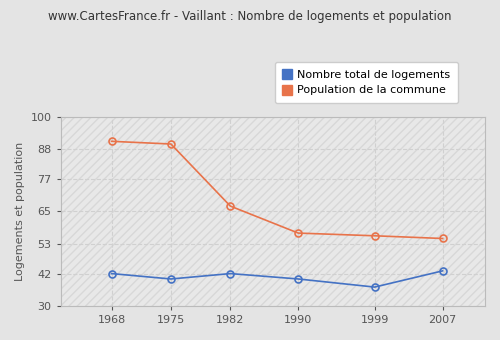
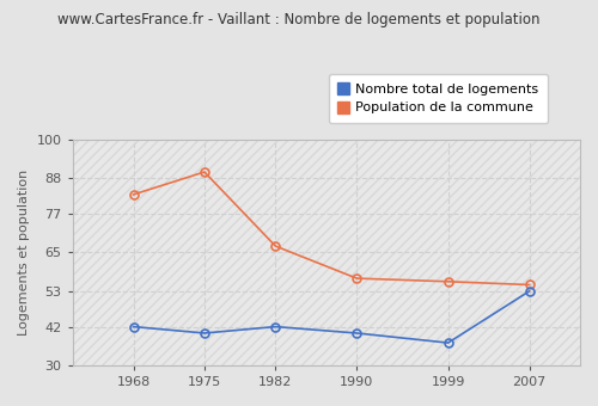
Population de la commune/1968: 91 -> 83
Nombre total de logements/2007: 43 -> 53
